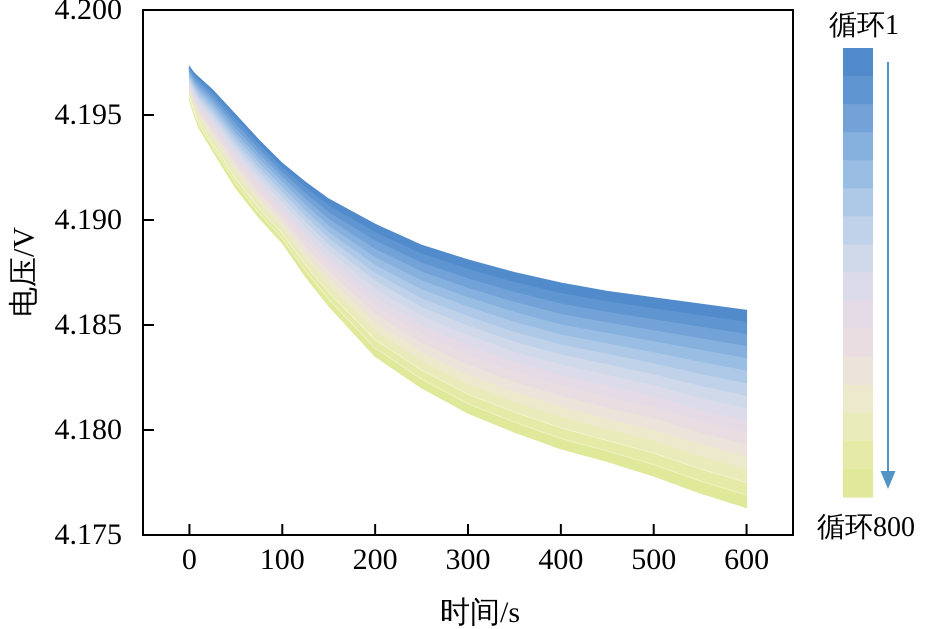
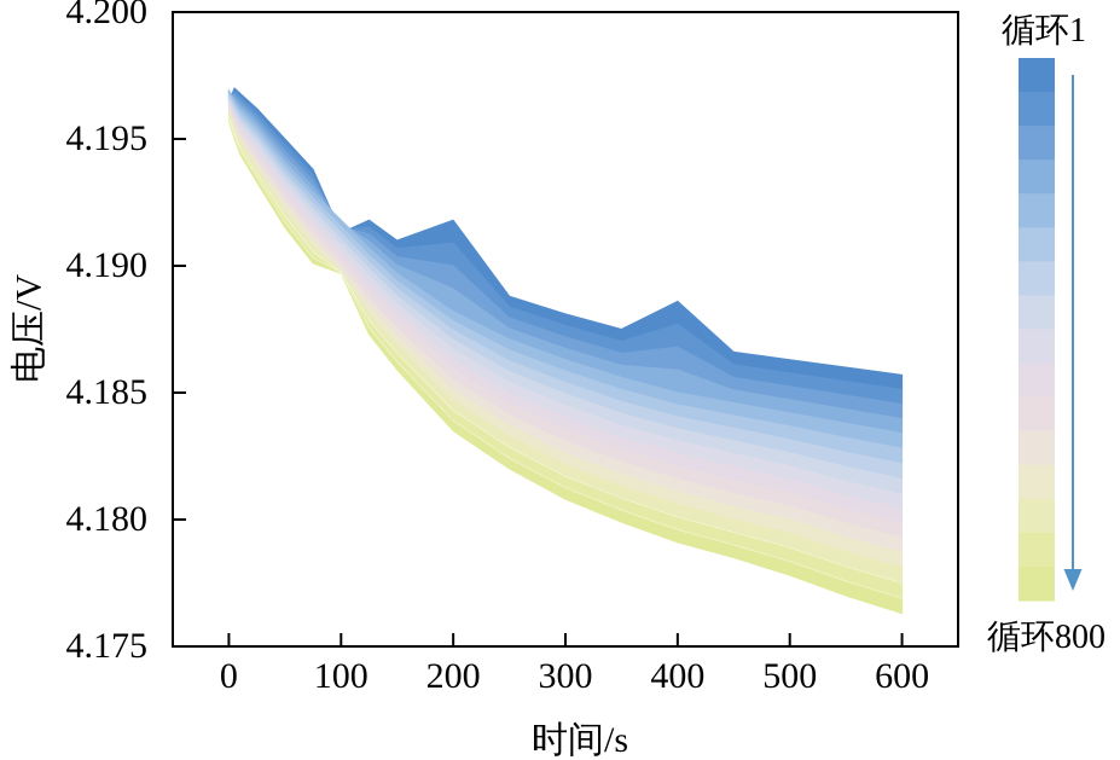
循环1/0: 4.1973 -> 4.1965
循环1/100: 4.1927 -> 4.1913
循环800/100: 4.1889 -> 4.1897
循环1/200: 4.1898 -> 4.1918
循环1/400: 4.1870 -> 4.1886
